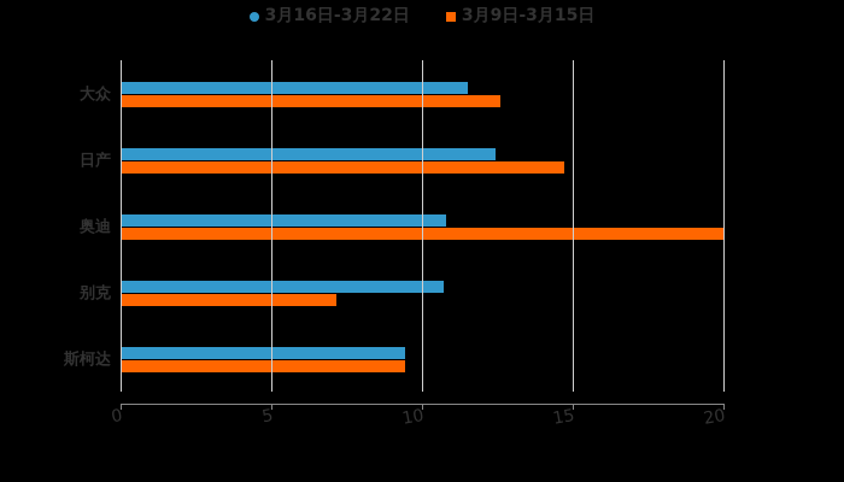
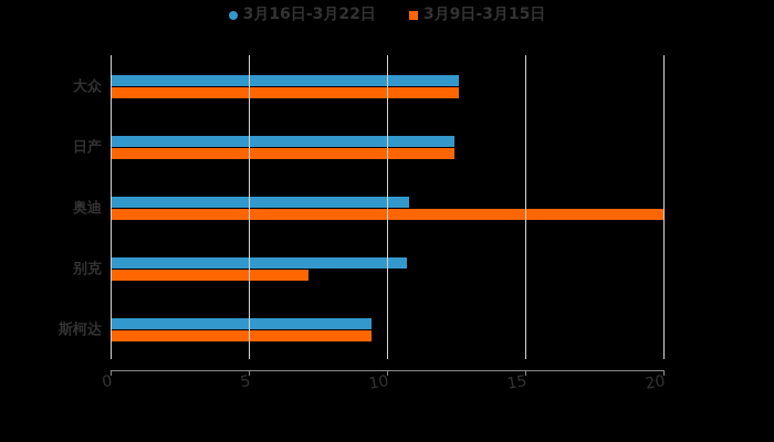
3月16日-3月22日/大众: 11.5 -> 12.6
3月9日-3月15日/日产: 14.7 -> 12.4
